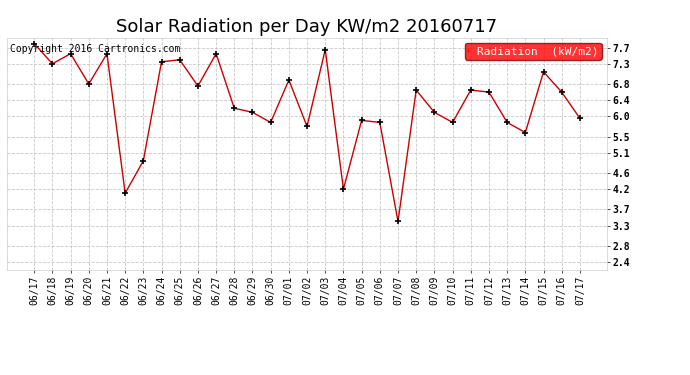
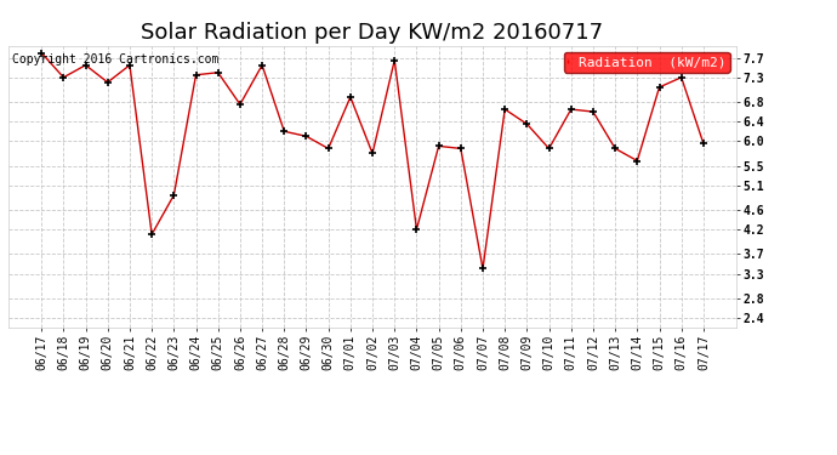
06/20: 6.80 -> 7.20
07/09: 6.10 -> 6.35
07/16: 6.60 -> 7.30
